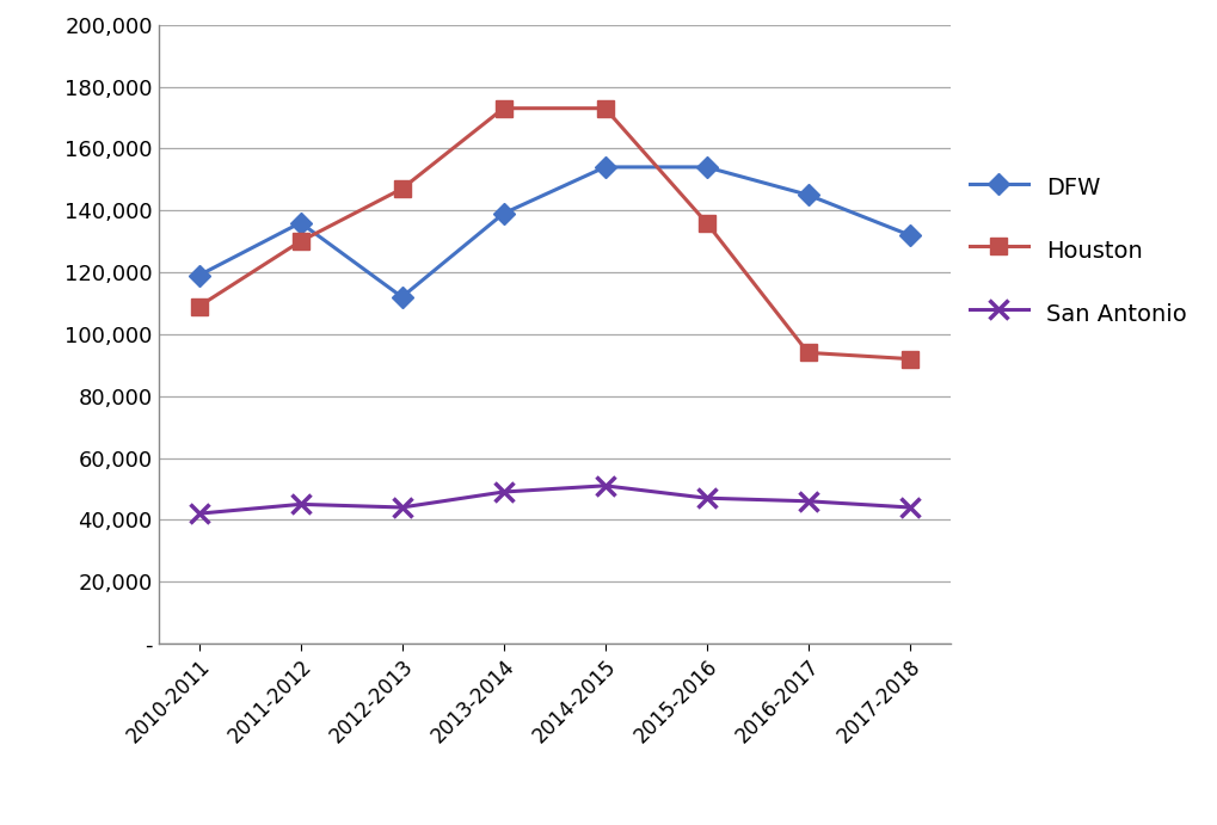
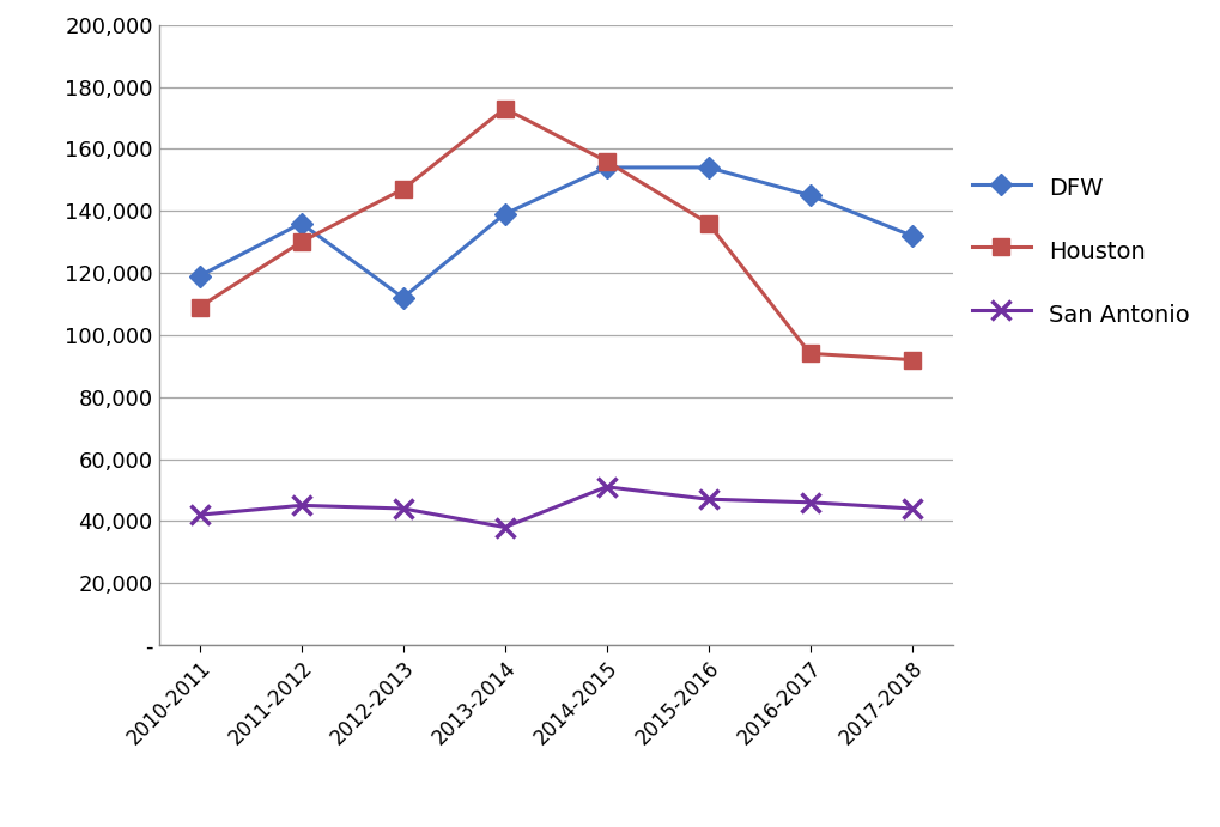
San Antonio/2013-2014: 49,000 -> 38,000
Houston/2014-2015: 173,000 -> 156,000
